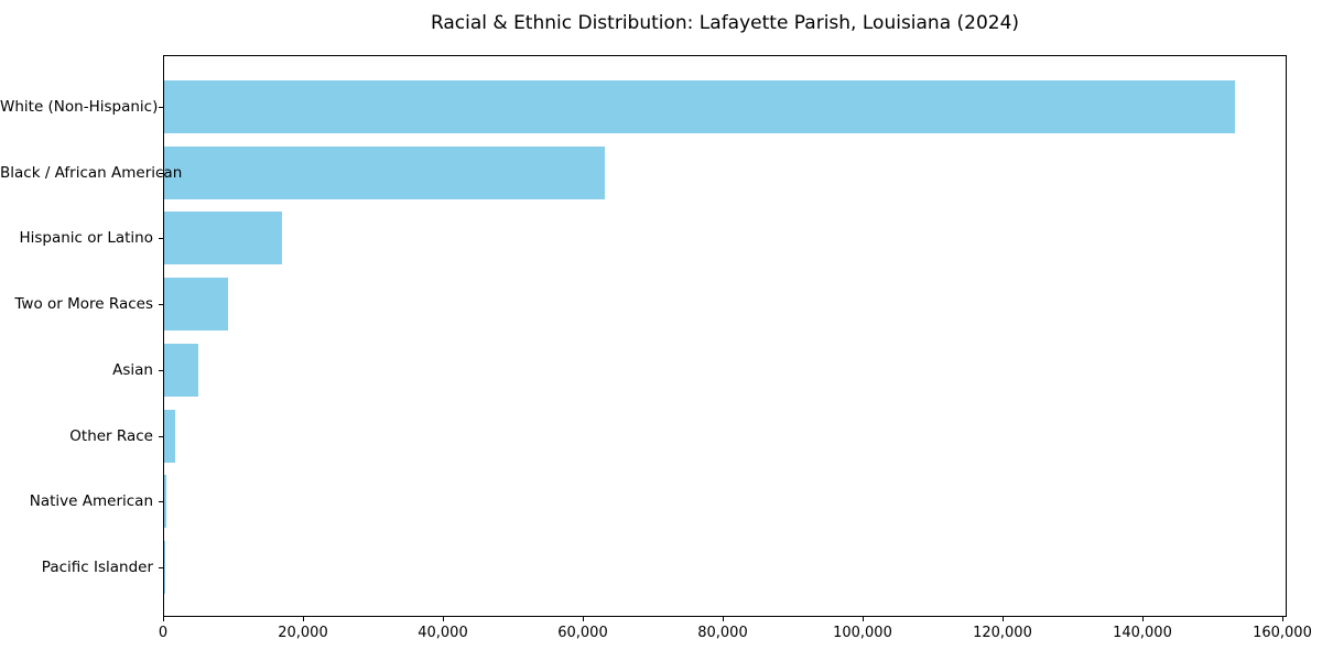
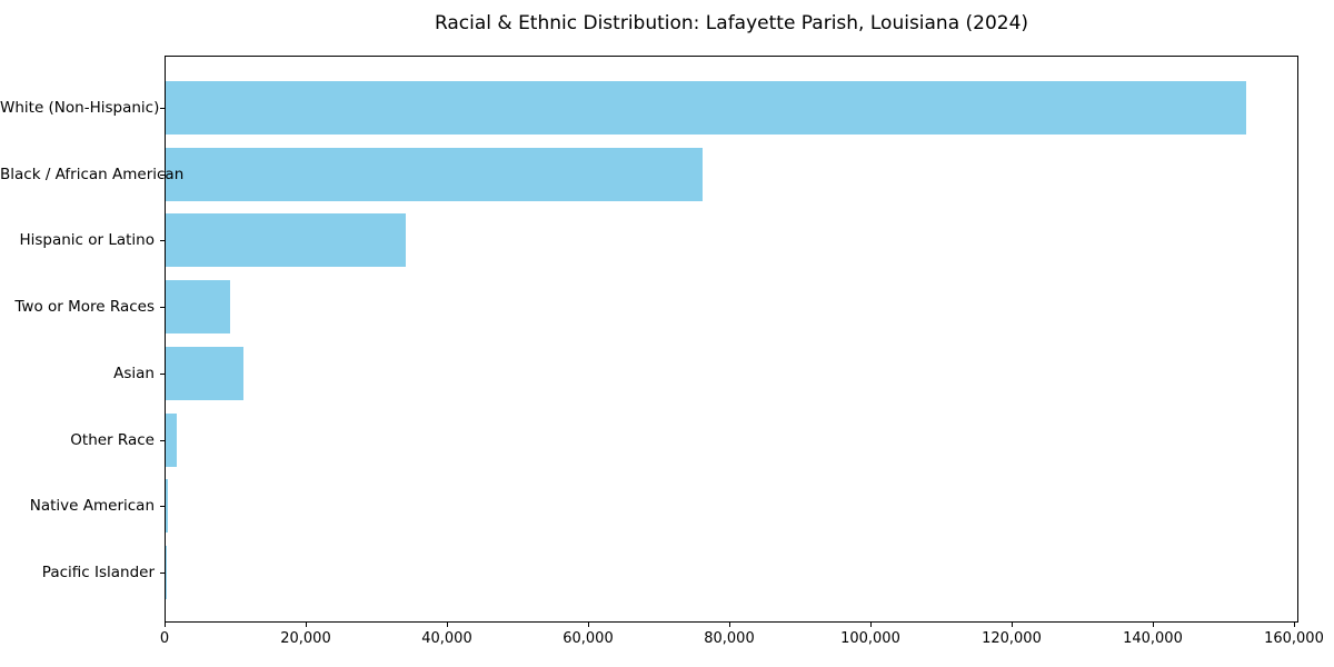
Black / African American: 63000 -> 76000
Hispanic or Latino: 17000 -> 34000
Asian: 5000 -> 11000
